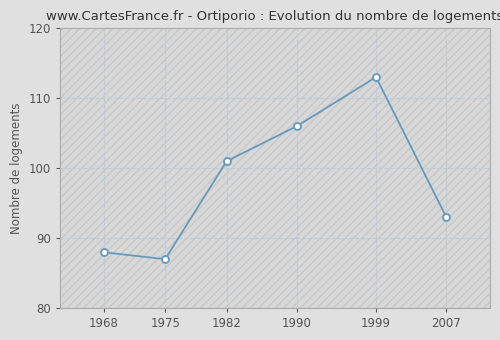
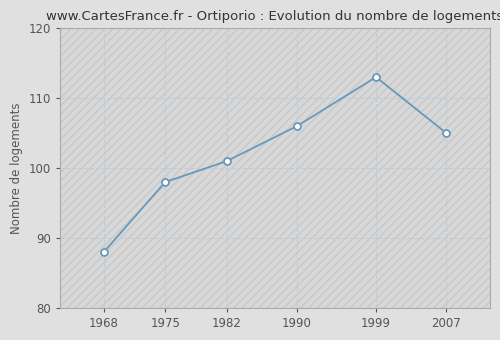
1975: 87 -> 98
2007: 93 -> 105
